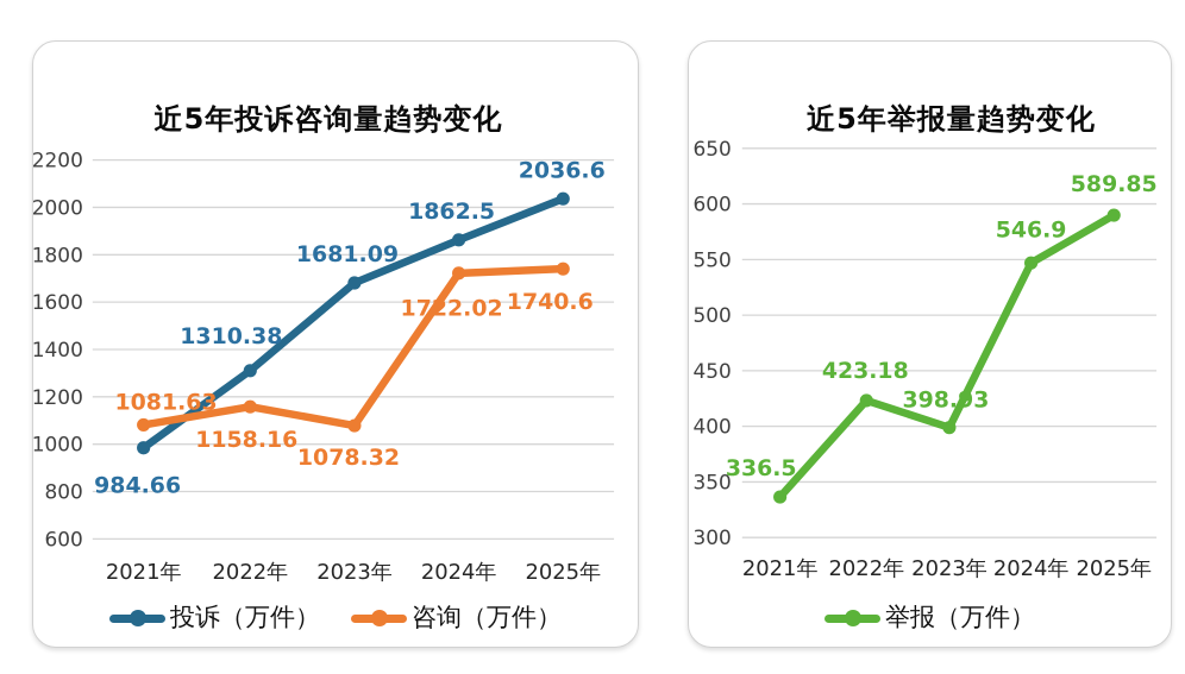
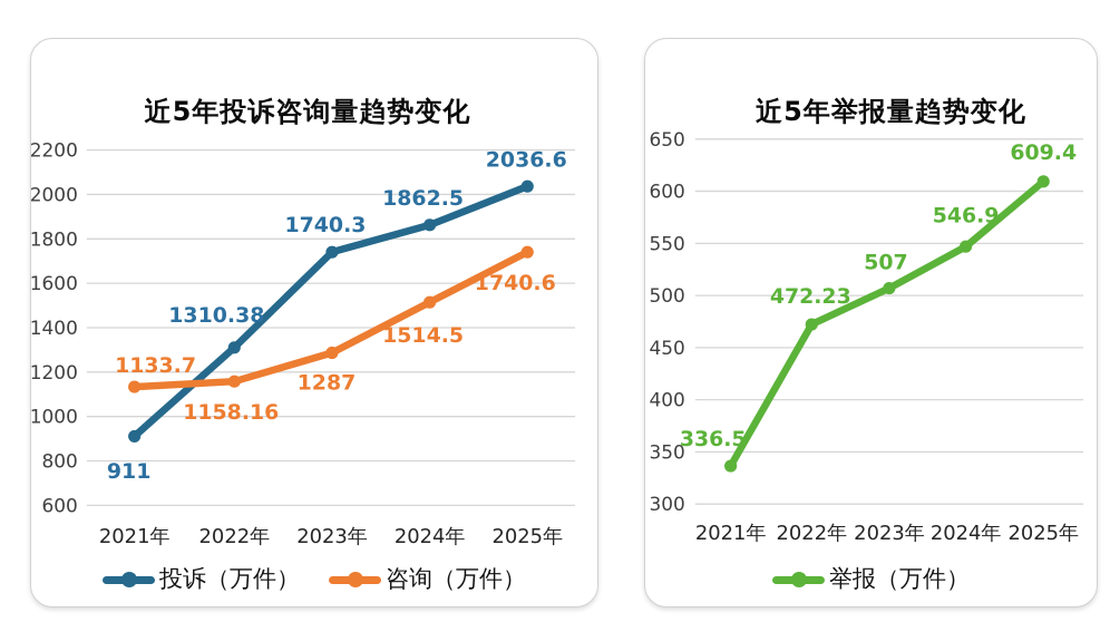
近5年投诉咨询量趋势变化/投诉（万件）/2021年: 984.66 -> 911
近5年投诉咨询量趋势变化/咨询（万件）/2021年: 1081.63 -> 1133.7
近5年投诉咨询量趋势变化/投诉（万件）/2023年: 1681.09 -> 1740.3
近5年投诉咨询量趋势变化/咨询（万件）/2023年: 1078.32 -> 1287
近5年投诉咨询量趋势变化/咨询（万件）/2024年: 1722.02 -> 1514.5
近5年举报量趋势变化/2022年: 423.18 -> 472.23
近5年举报量趋势变化/2023年: 398.93 -> 507
近5年举报量趋势变化/2025年: 589.85 -> 609.4
